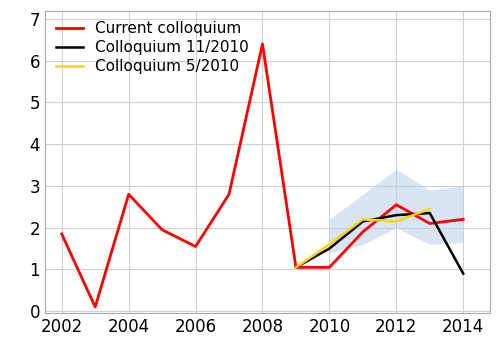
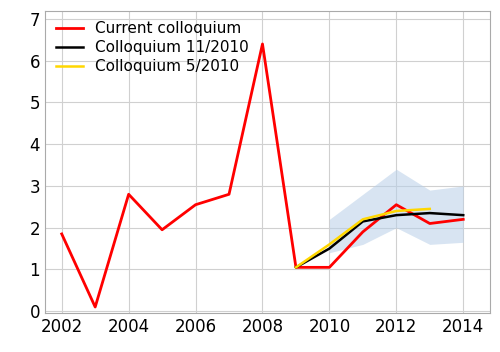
Current colloquium/2006: 1.55 -> 2.55
Colloquium 5/2010/2012: 2.15 -> 2.40
Colloquium 11/2010/2014: 0.90 -> 2.30
